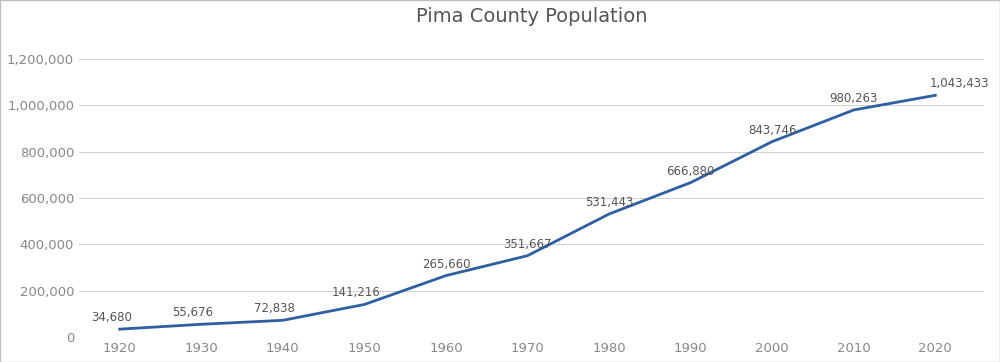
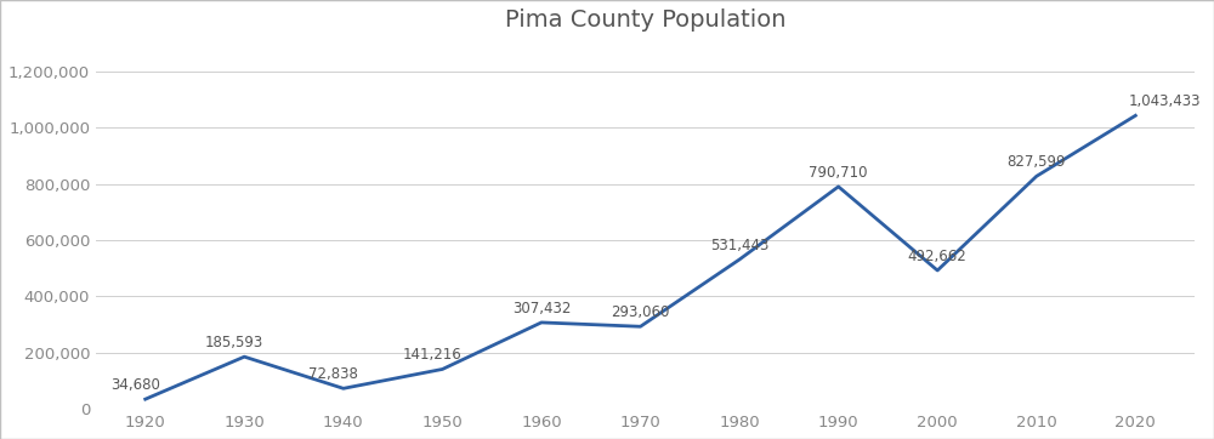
1930: 55,676 -> 185,593
1960: 265,660 -> 307,432
1970: 351,667 -> 293,060
1990: 666,880 -> 790,710
2000: 843,746 -> 492,662
2010: 980,263 -> 827,599
